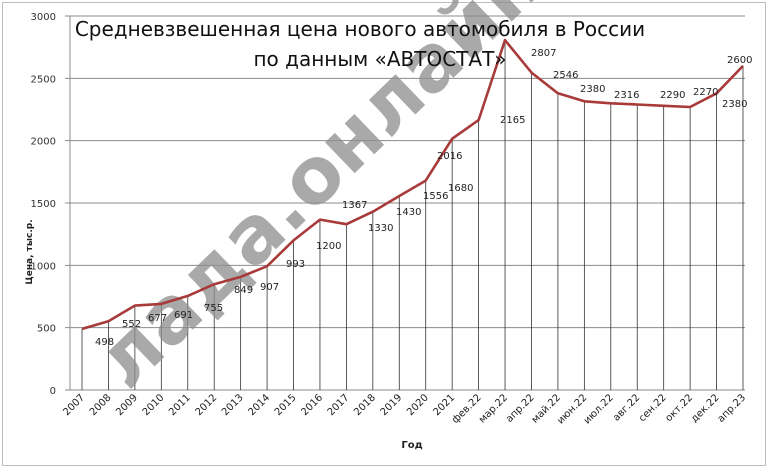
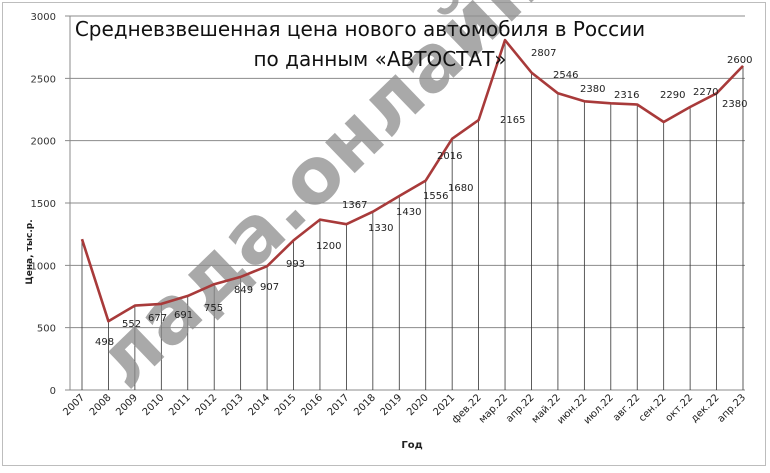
2007: 490 -> 1210
сен.22: 2280 -> 2150
